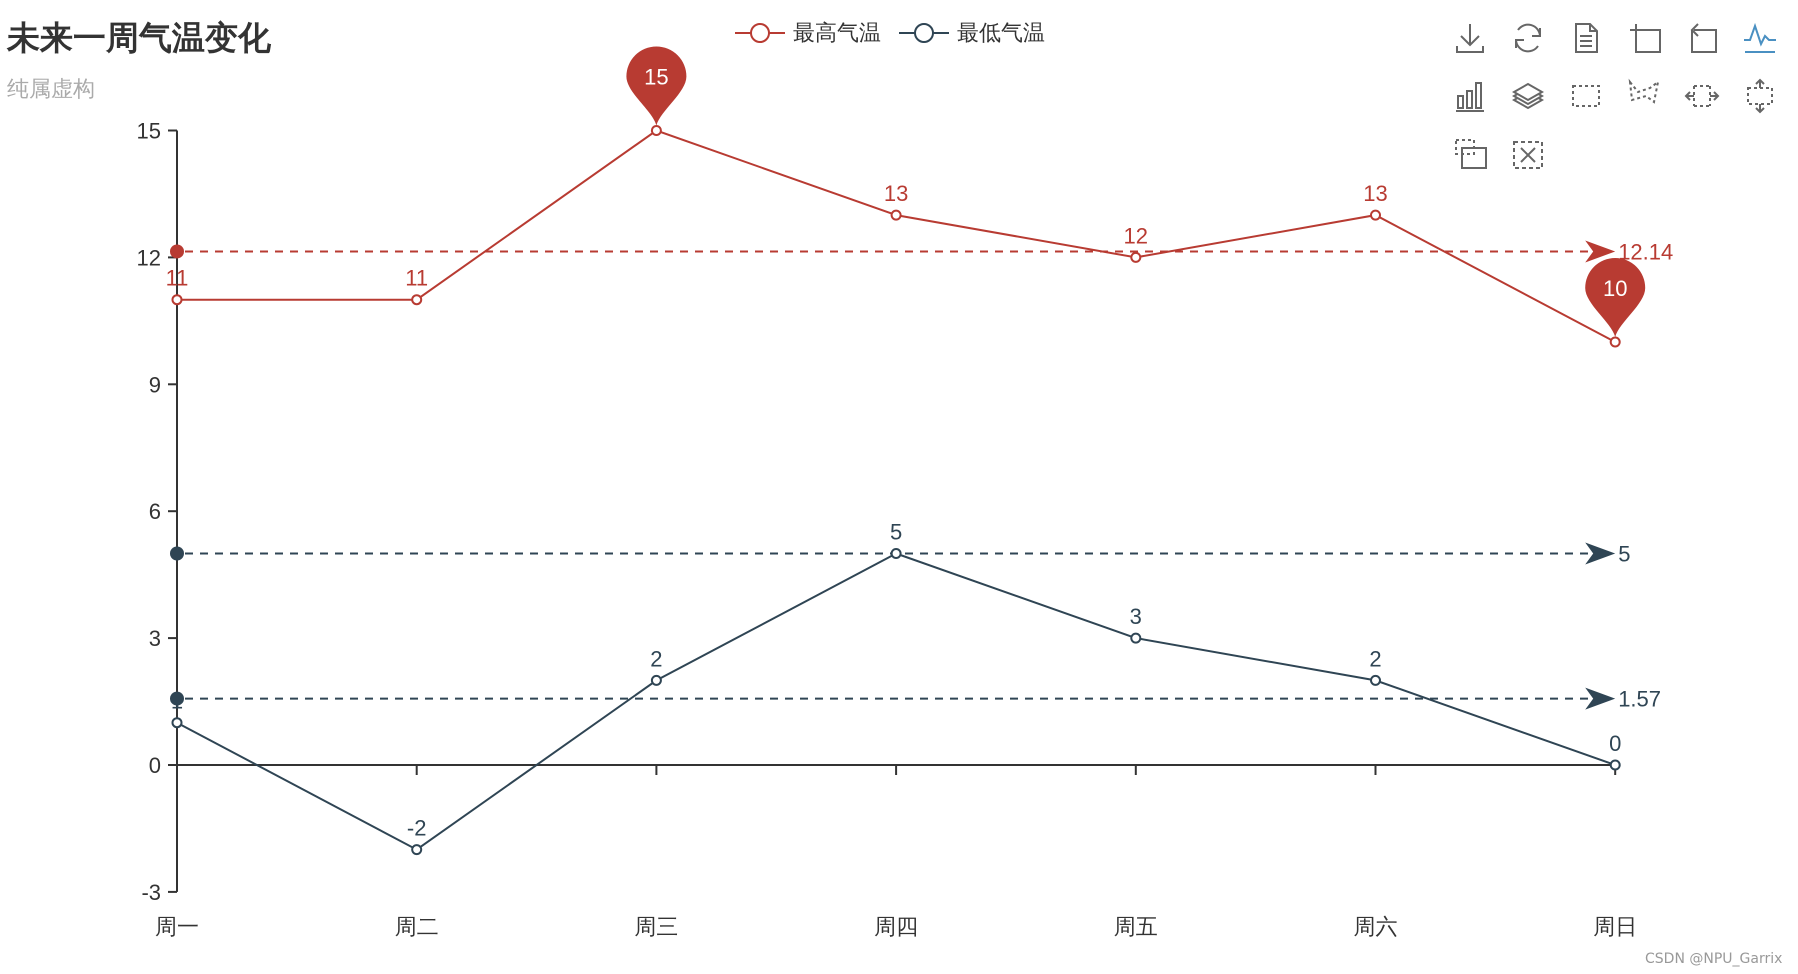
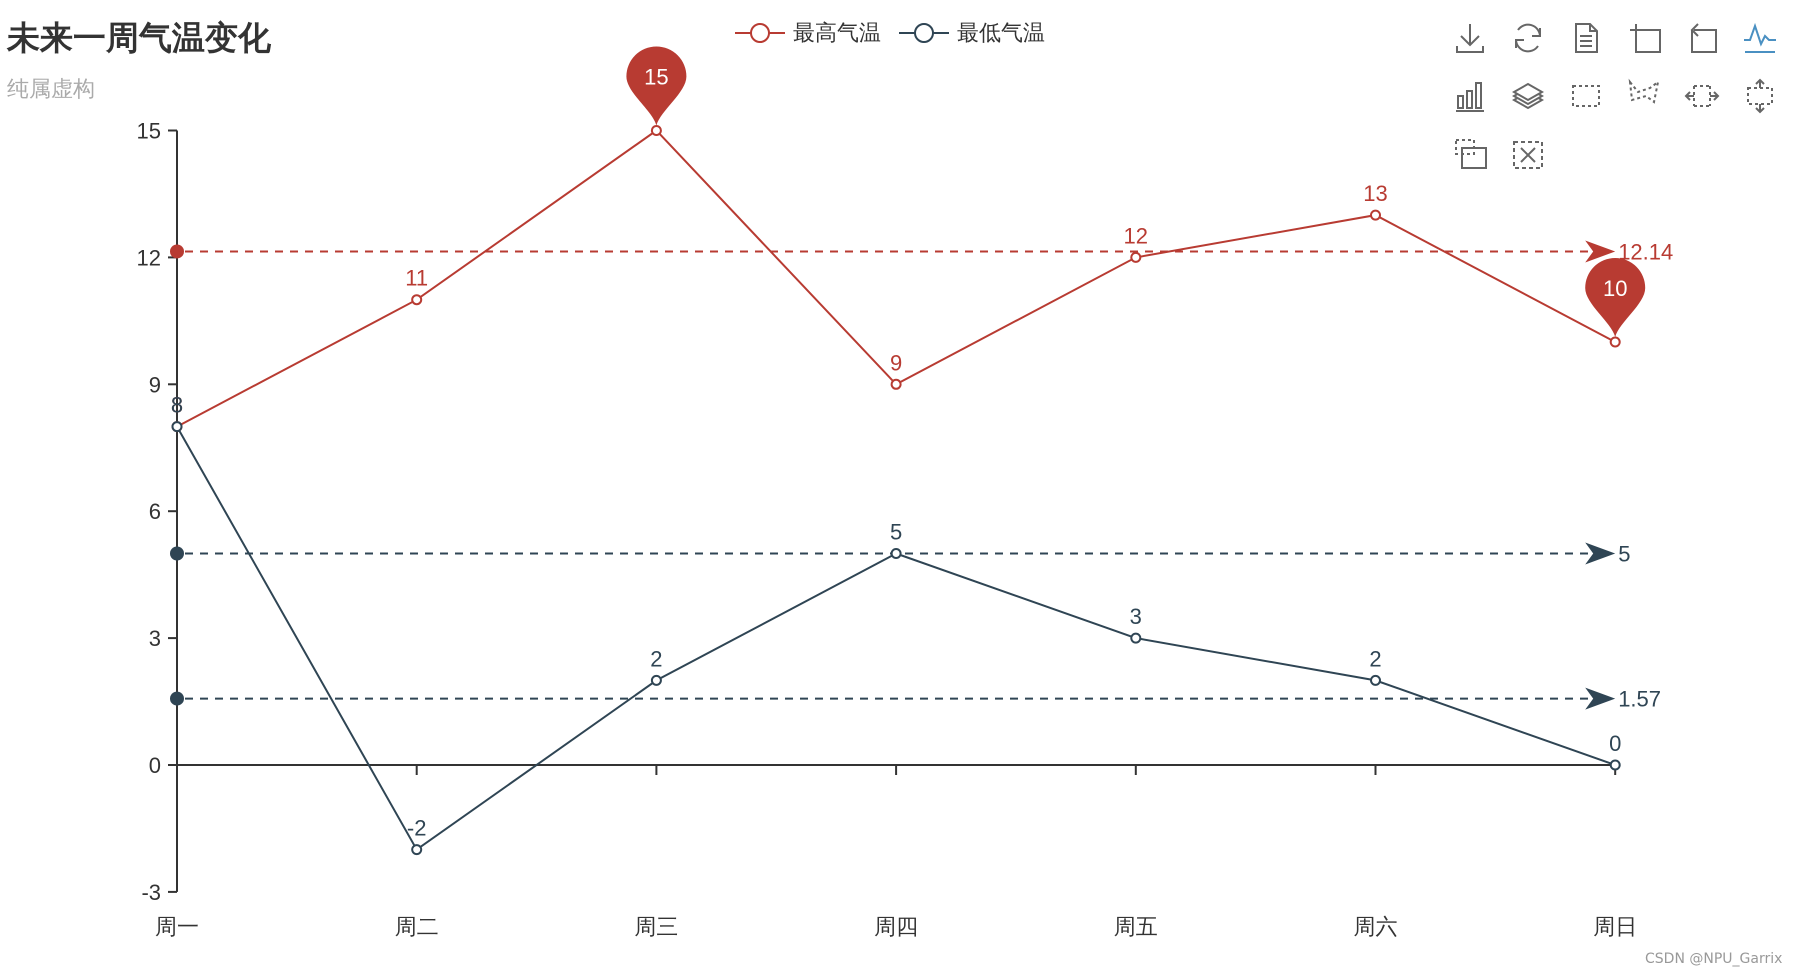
最高气温/周一: 11 -> 8
最低气温/周一: 1 -> 8
最高气温/周四: 13 -> 9
